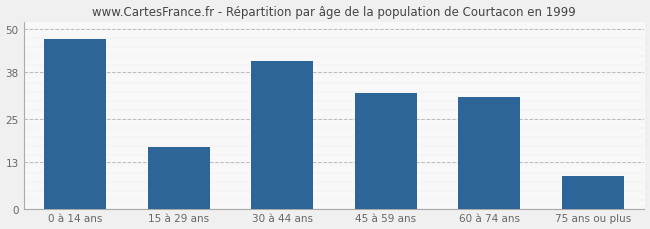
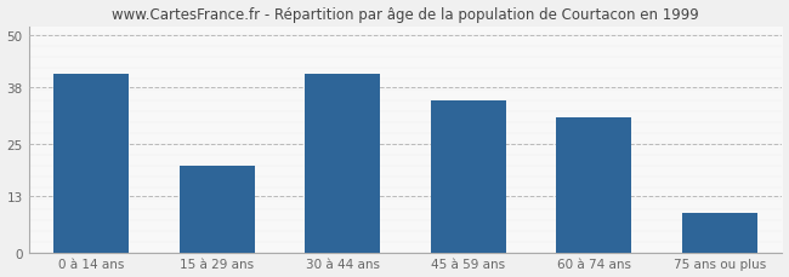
0 à 14 ans: 47 -> 41
15 à 29 ans: 17 -> 20
45 à 59 ans: 32 -> 35
